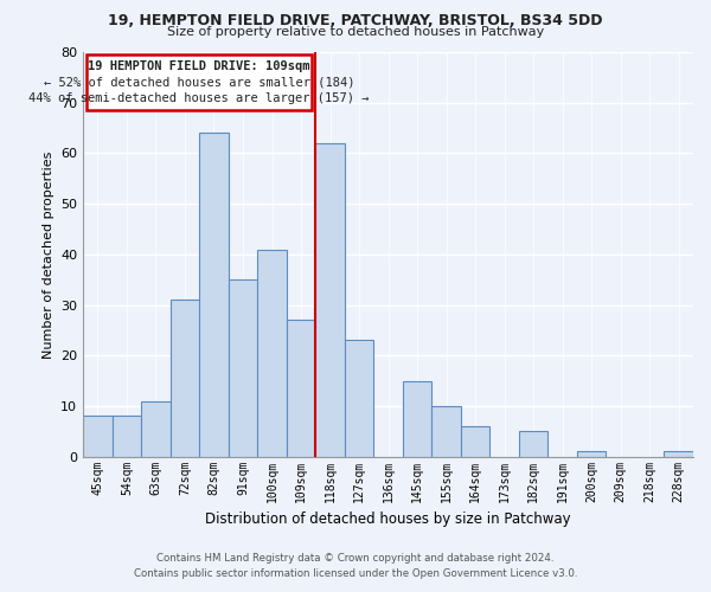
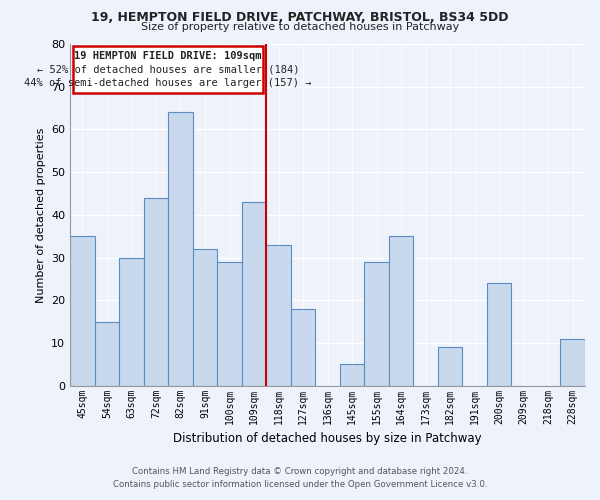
45sqm: 8 -> 35
54sqm: 8 -> 15
63sqm: 11 -> 30
72sqm: 31 -> 44
91sqm: 35 -> 32
100sqm: 41 -> 29
109sqm: 27 -> 43
118sqm: 62 -> 33
127sqm: 23 -> 18
145sqm: 15 -> 5
155sqm: 10 -> 29
164sqm: 6 -> 35
182sqm: 5 -> 9
200sqm: 1 -> 24
228sqm: 1 -> 11
